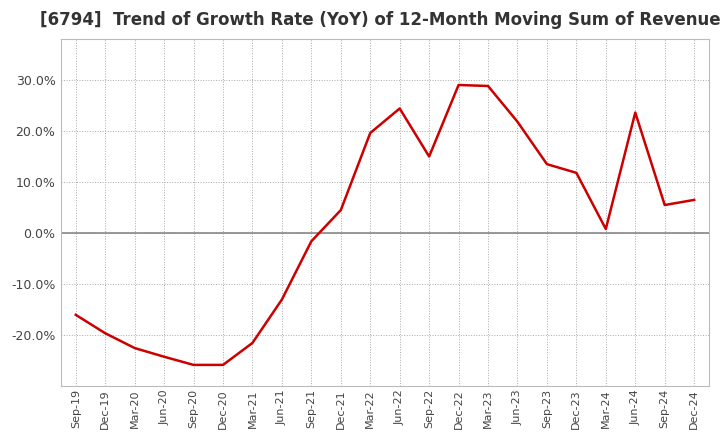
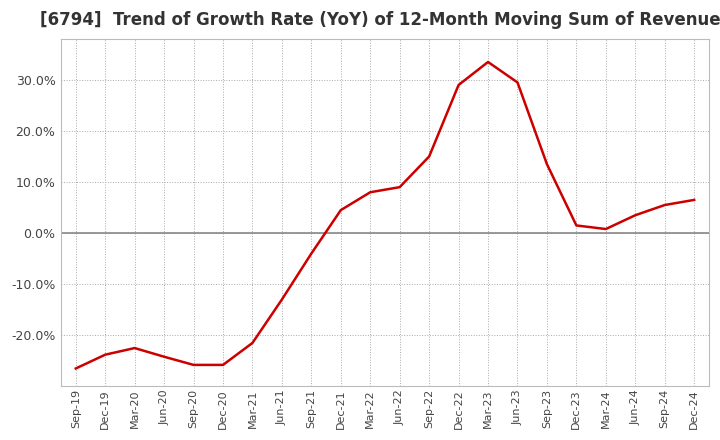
Sep-19: -16.0% -> -26.5%
Dec-19: -19.6% -> -23.8%
Sep-21: -1.6% -> -4.0%
Mar-22: 19.6% -> 8.0%
Jun-22: 24.4% -> 9.0%
Mar-23: 28.8% -> 33.5%
Jun-23: 21.8% -> 29.5%
Dec-23: 11.8% -> 1.5%
Jun-24: 23.6% -> 3.5%
